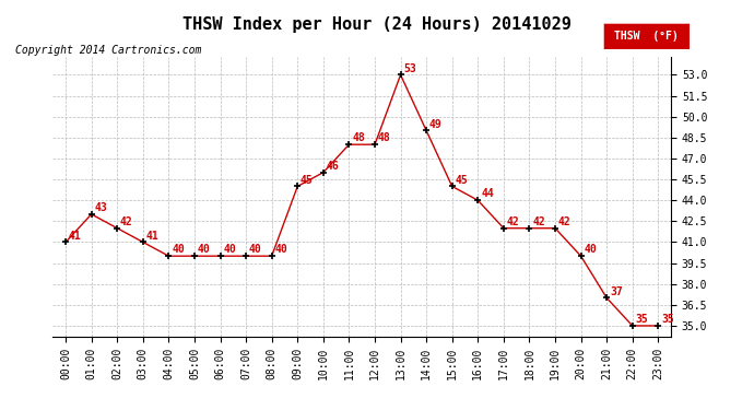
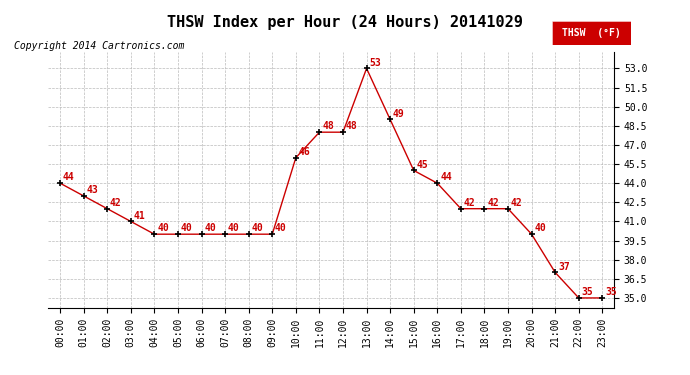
00:00: 41 -> 44
09:00: 45 -> 40
